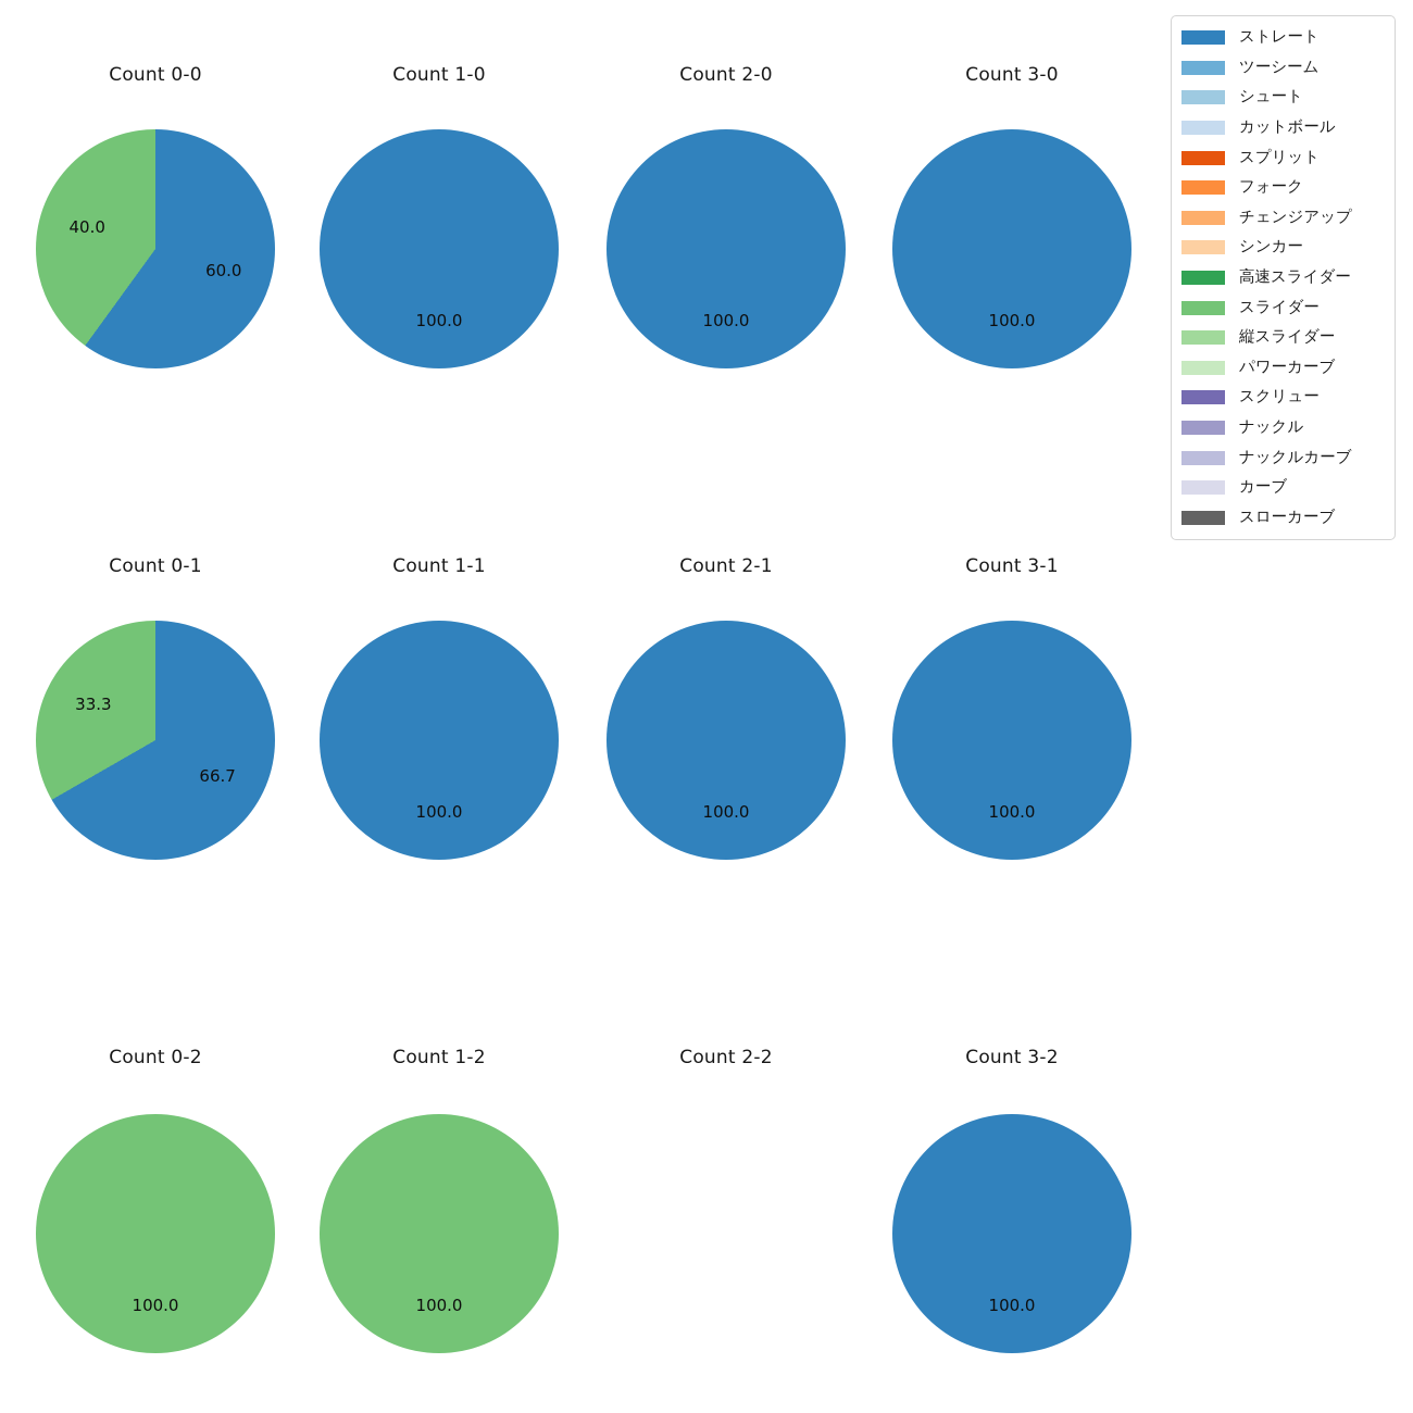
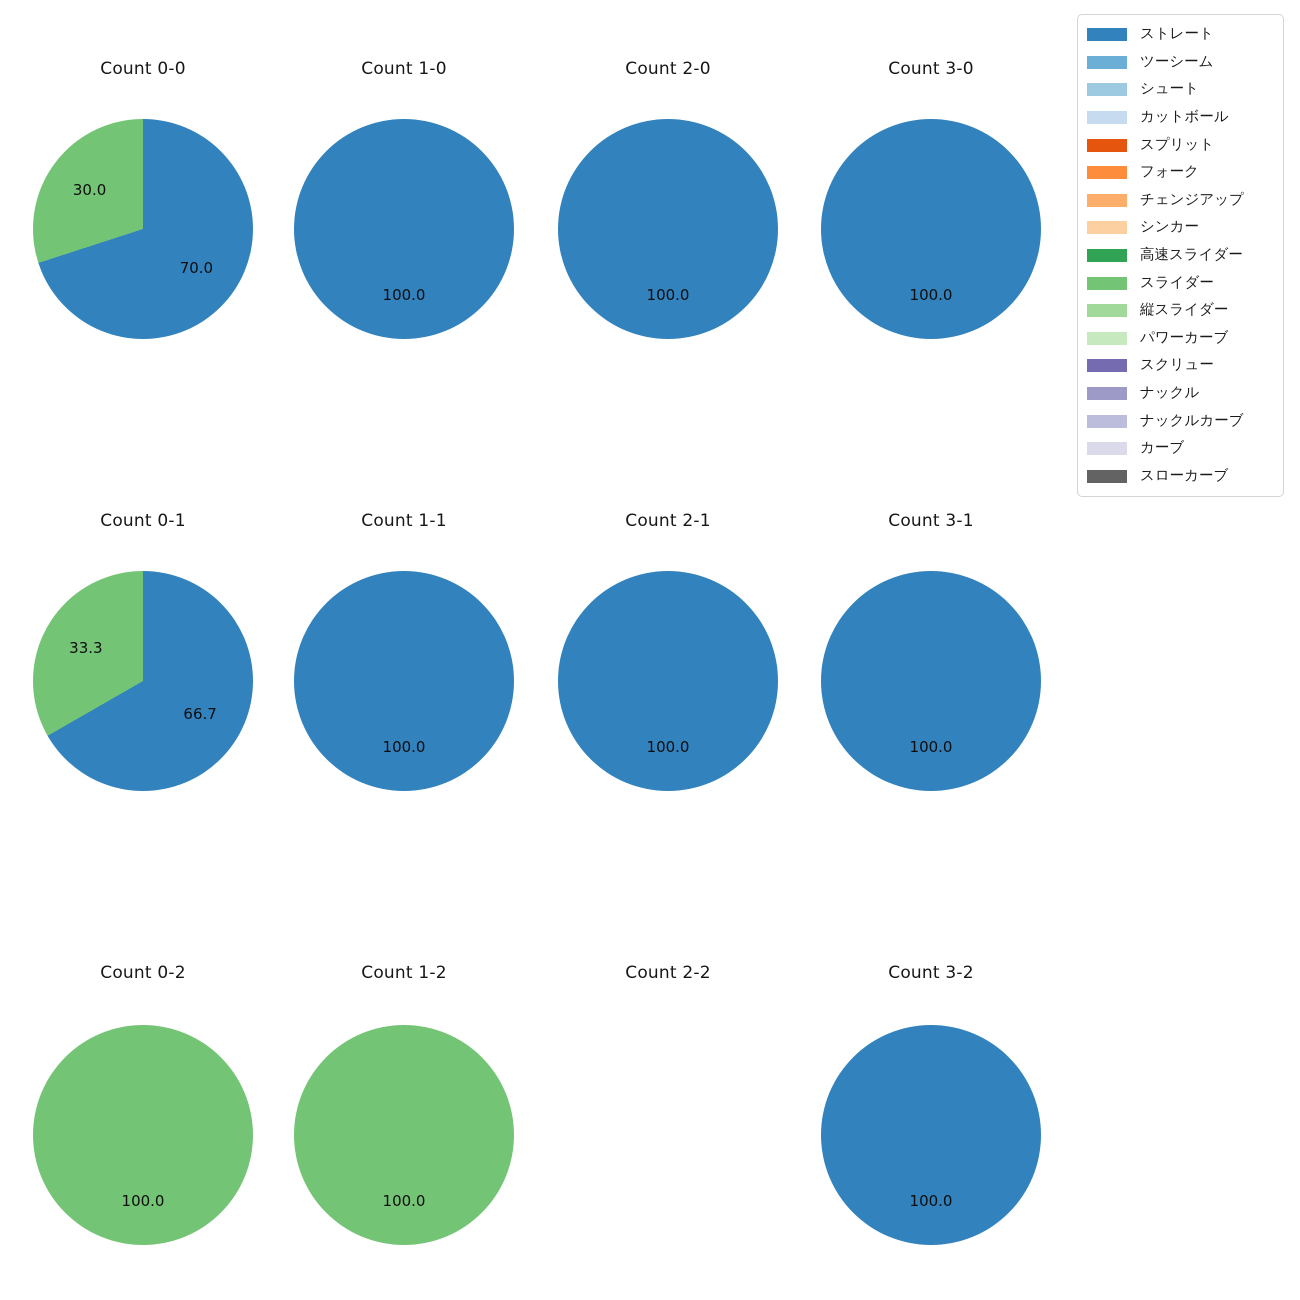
Count 0-0/ストレート: 60.0 -> 70.0
Count 0-0/スライダー: 40.0 -> 30.0
